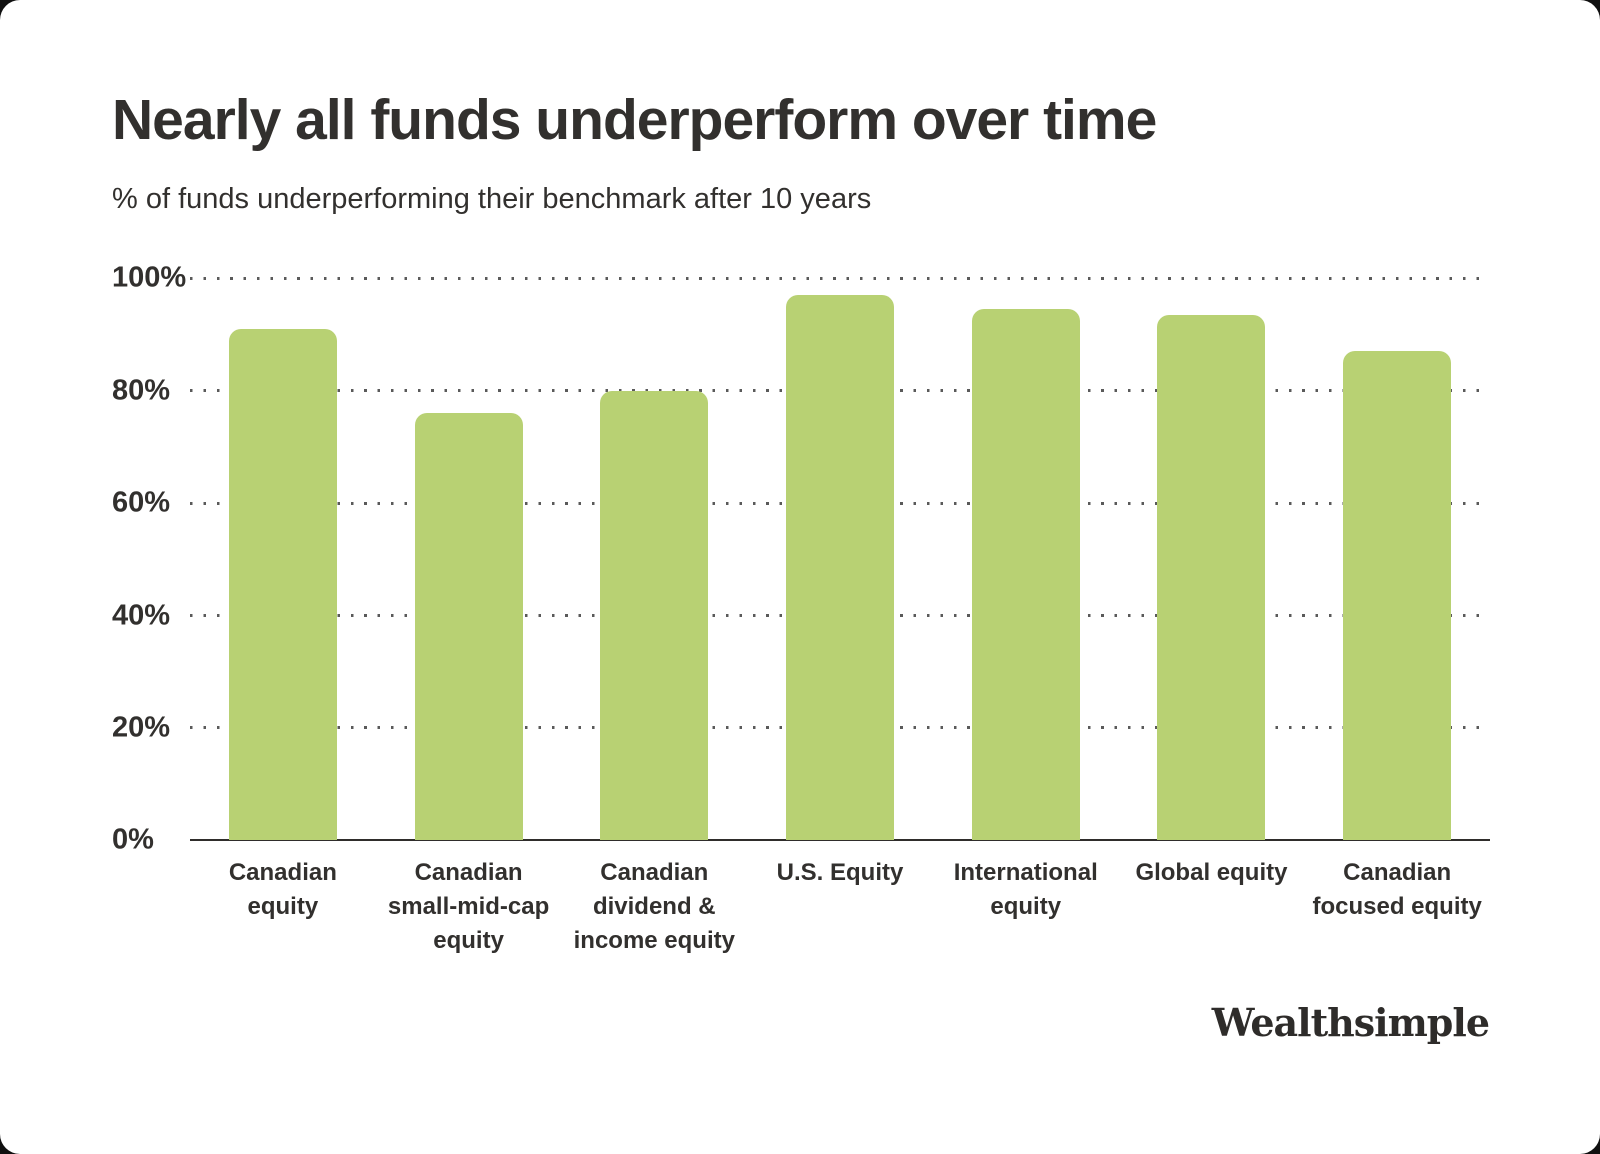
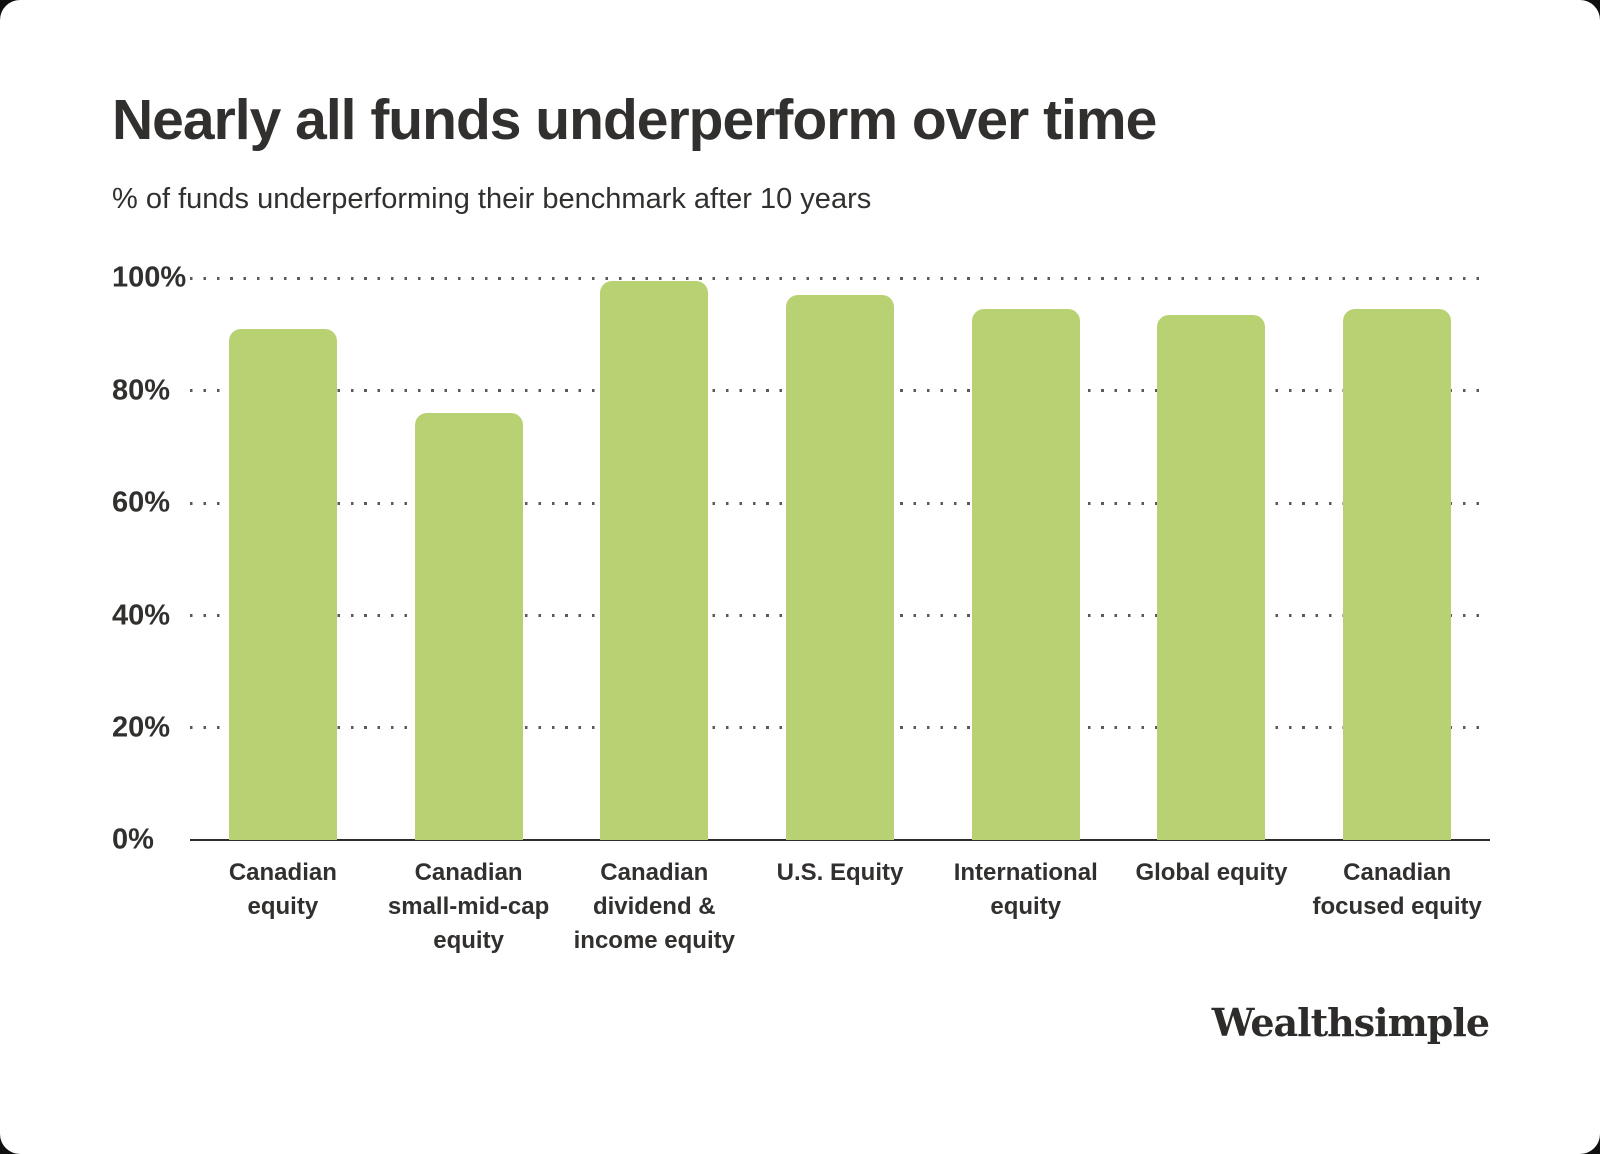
Canadian dividend & income equity: 80% -> 100%
Canadian focused equity: 87% -> 94%
